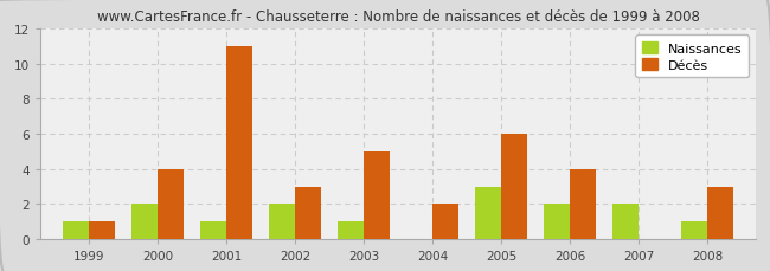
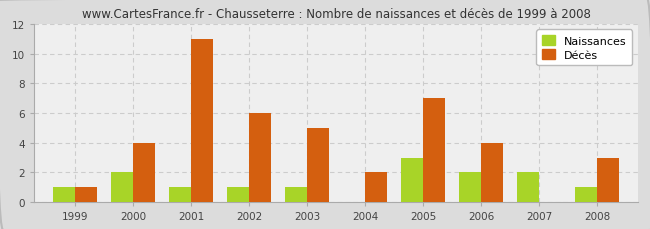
Naissances/2002: 2 -> 1
Décès/2002: 3 -> 6
Décès/2005: 6 -> 7
